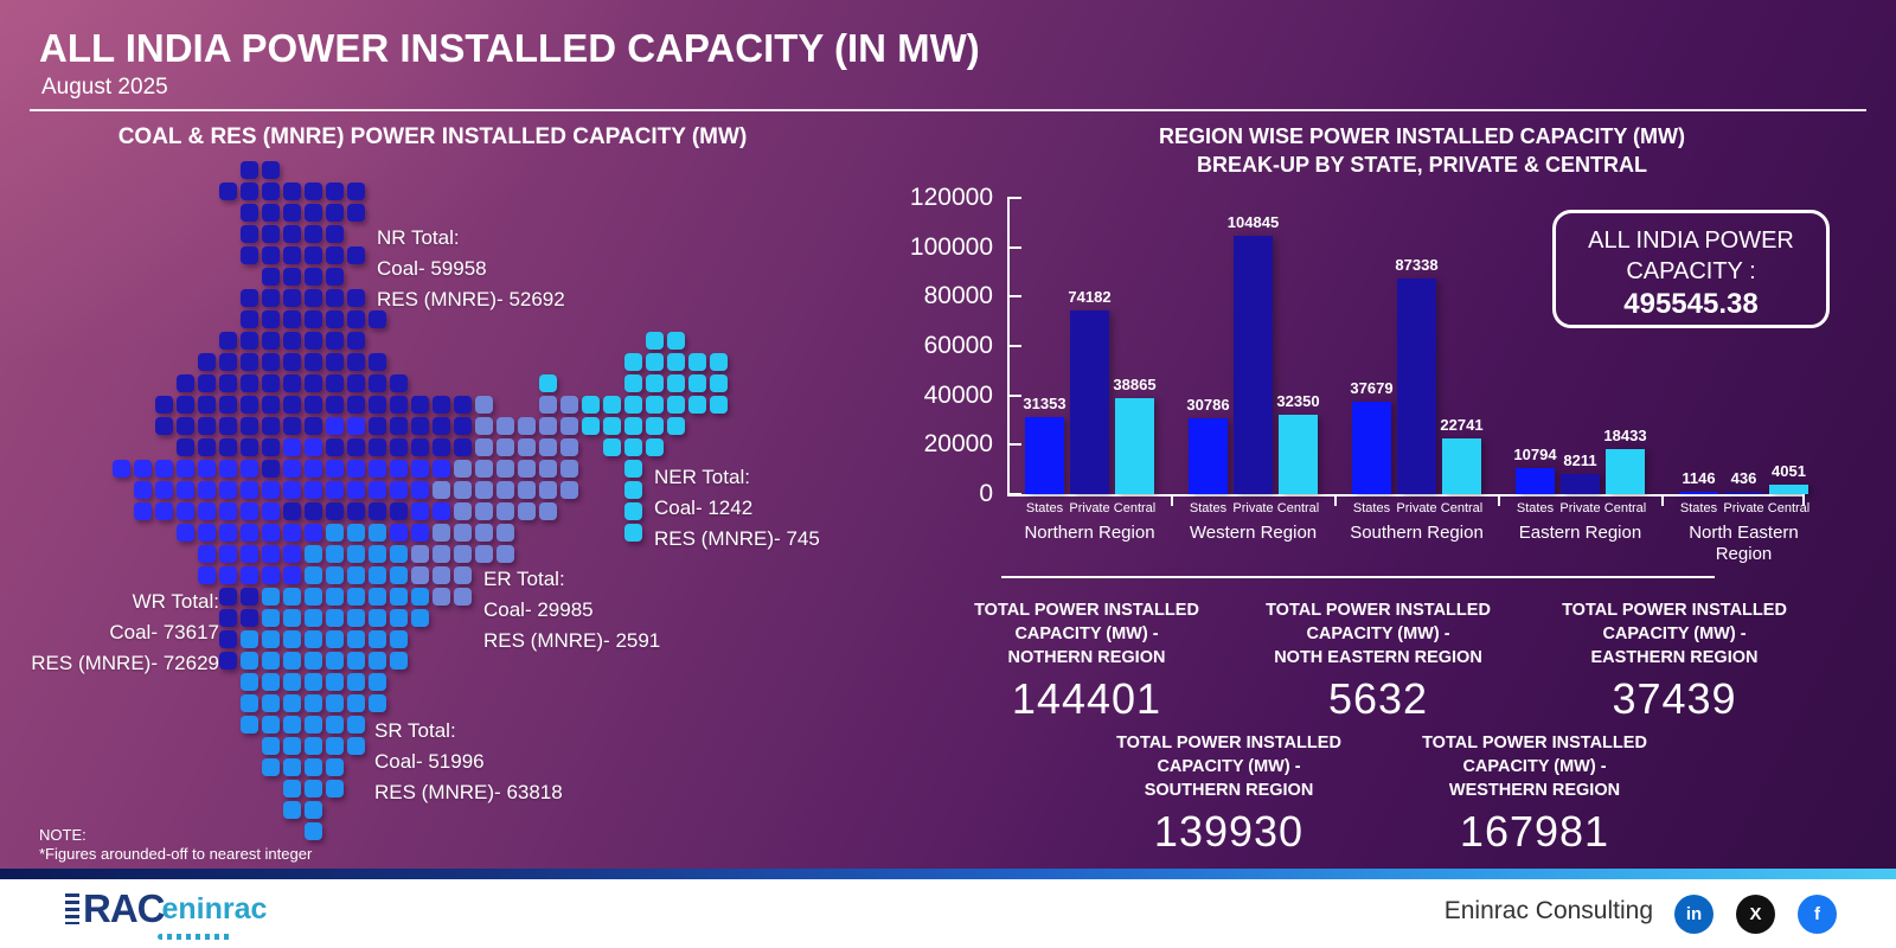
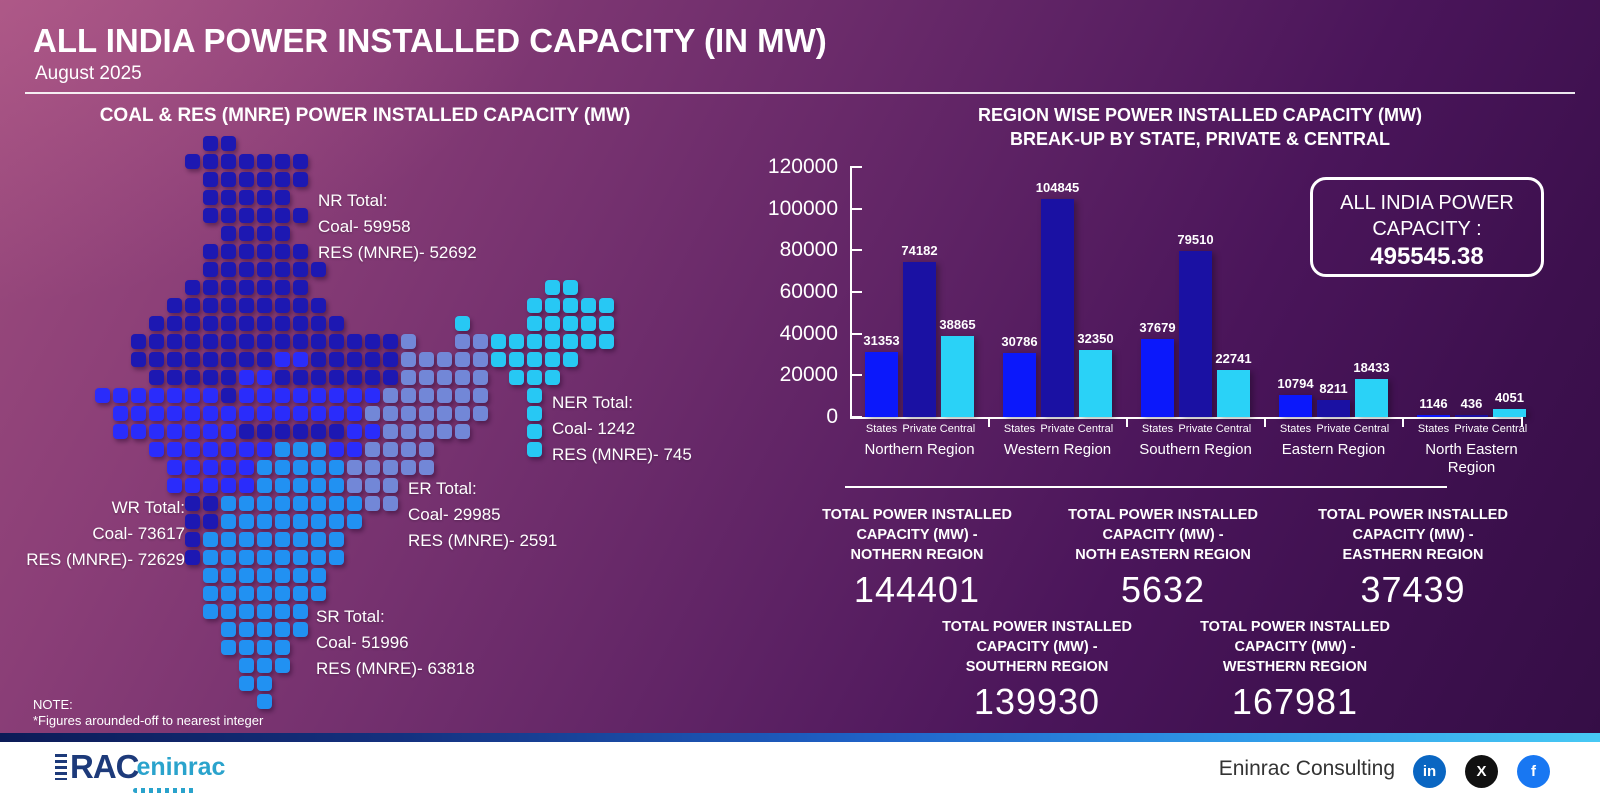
Private/Southern Region: 87338 -> 79510
